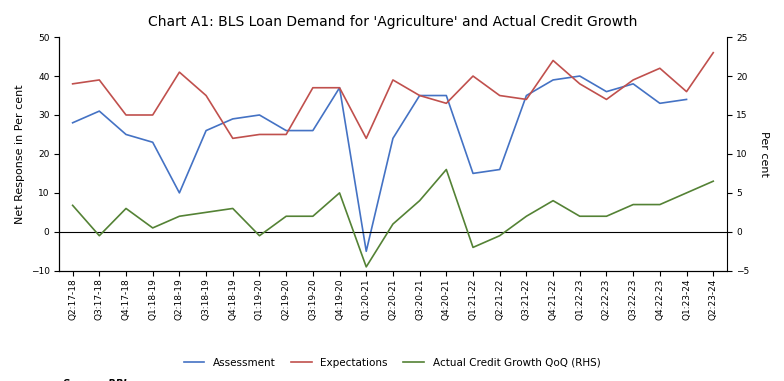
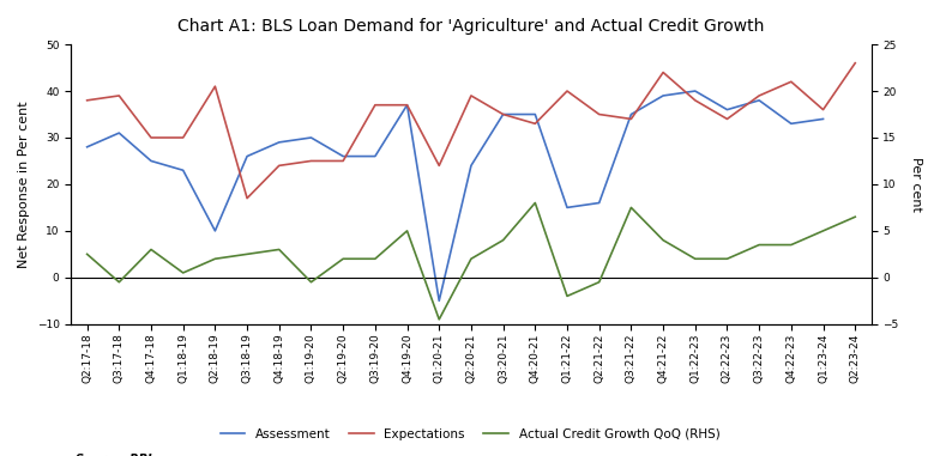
Actual Credit Growth QoQ (RHS)/Q2:17-18: 3.4 -> 2.5
Expectations/Q3:18-19: 35 -> 17
Actual Credit Growth QoQ (RHS)/Q2:20-21: 1.0 -> 2.0
Actual Credit Growth QoQ (RHS)/Q3:21-22: 2.0 -> 7.5
